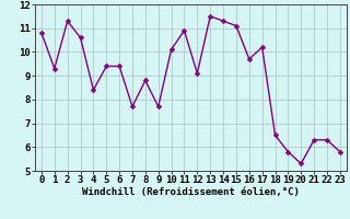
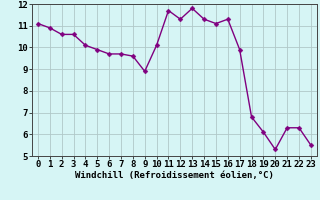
0: 10.8 -> 11.1
1: 9.3 -> 10.9
2: 11.3 -> 10.6
4: 8.4 -> 10.1
5: 9.4 -> 9.9
6: 9.4 -> 9.7
7: 7.7 -> 9.7
8: 8.8 -> 9.6
9: 7.7 -> 8.9
11: 10.9 -> 11.7
12: 9.1 -> 11.3
13: 11.5 -> 11.8
16: 9.7 -> 11.3
17: 10.2 -> 9.9
18: 6.5 -> 6.8
19: 5.8 -> 6.1
23: 5.8 -> 5.5
